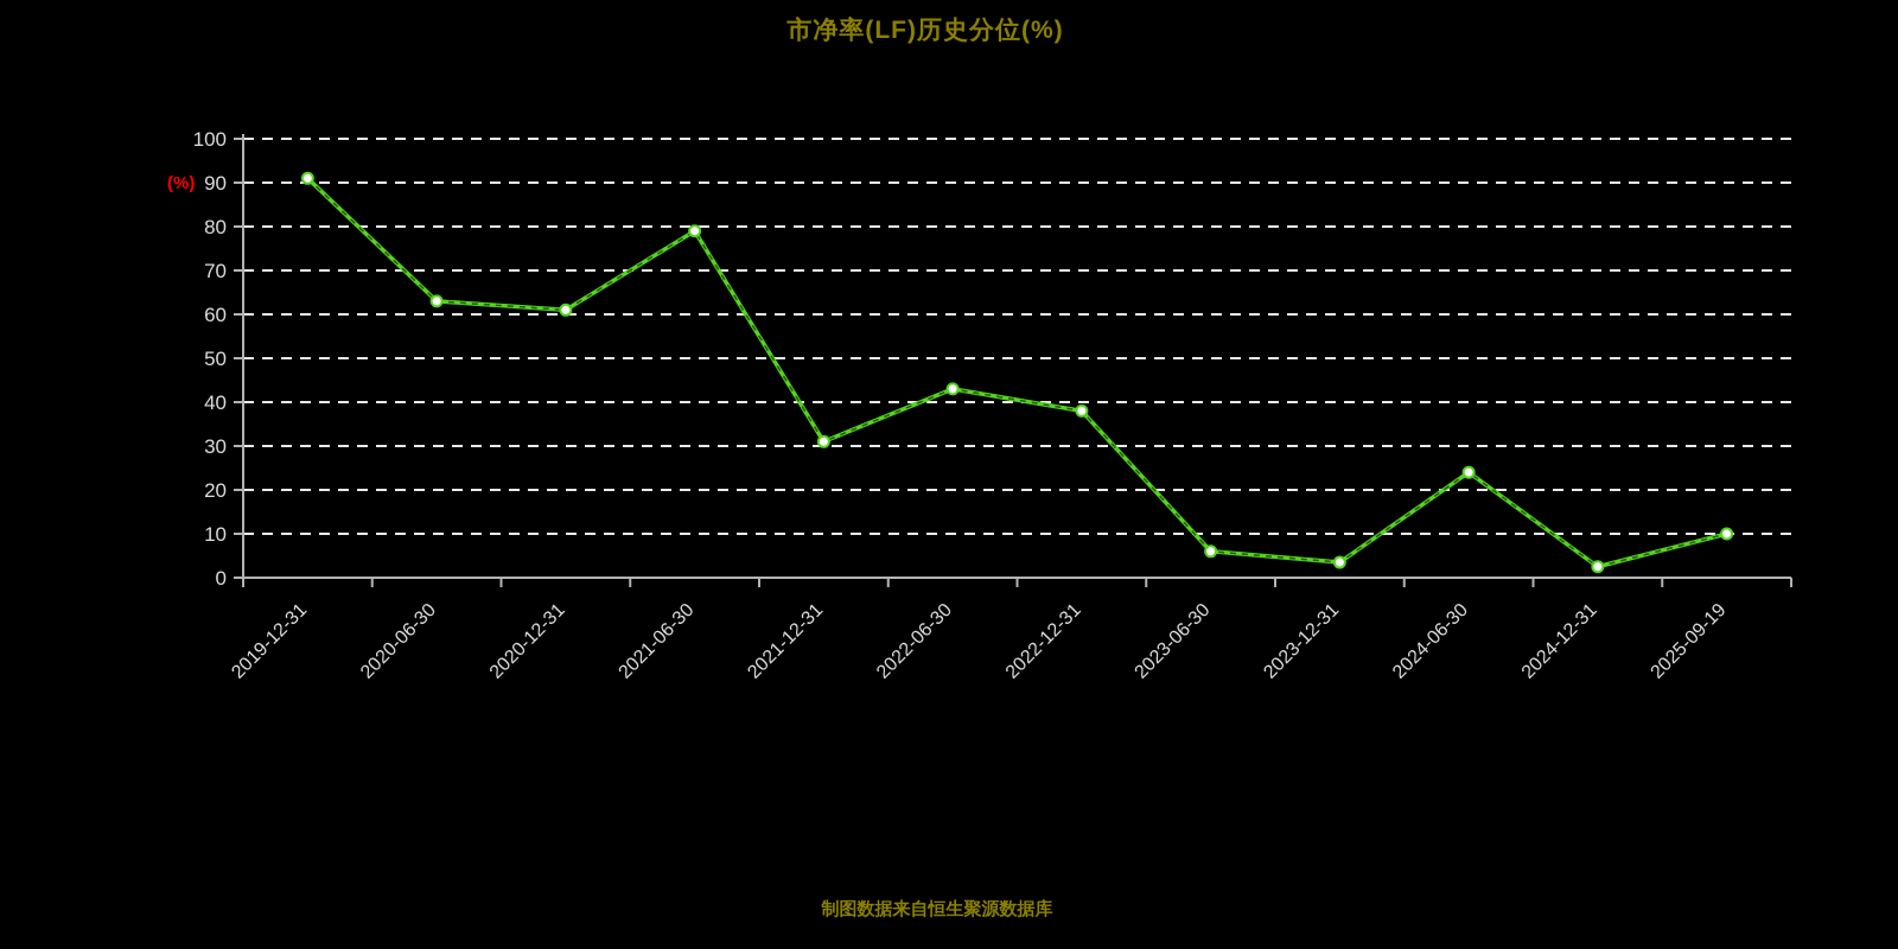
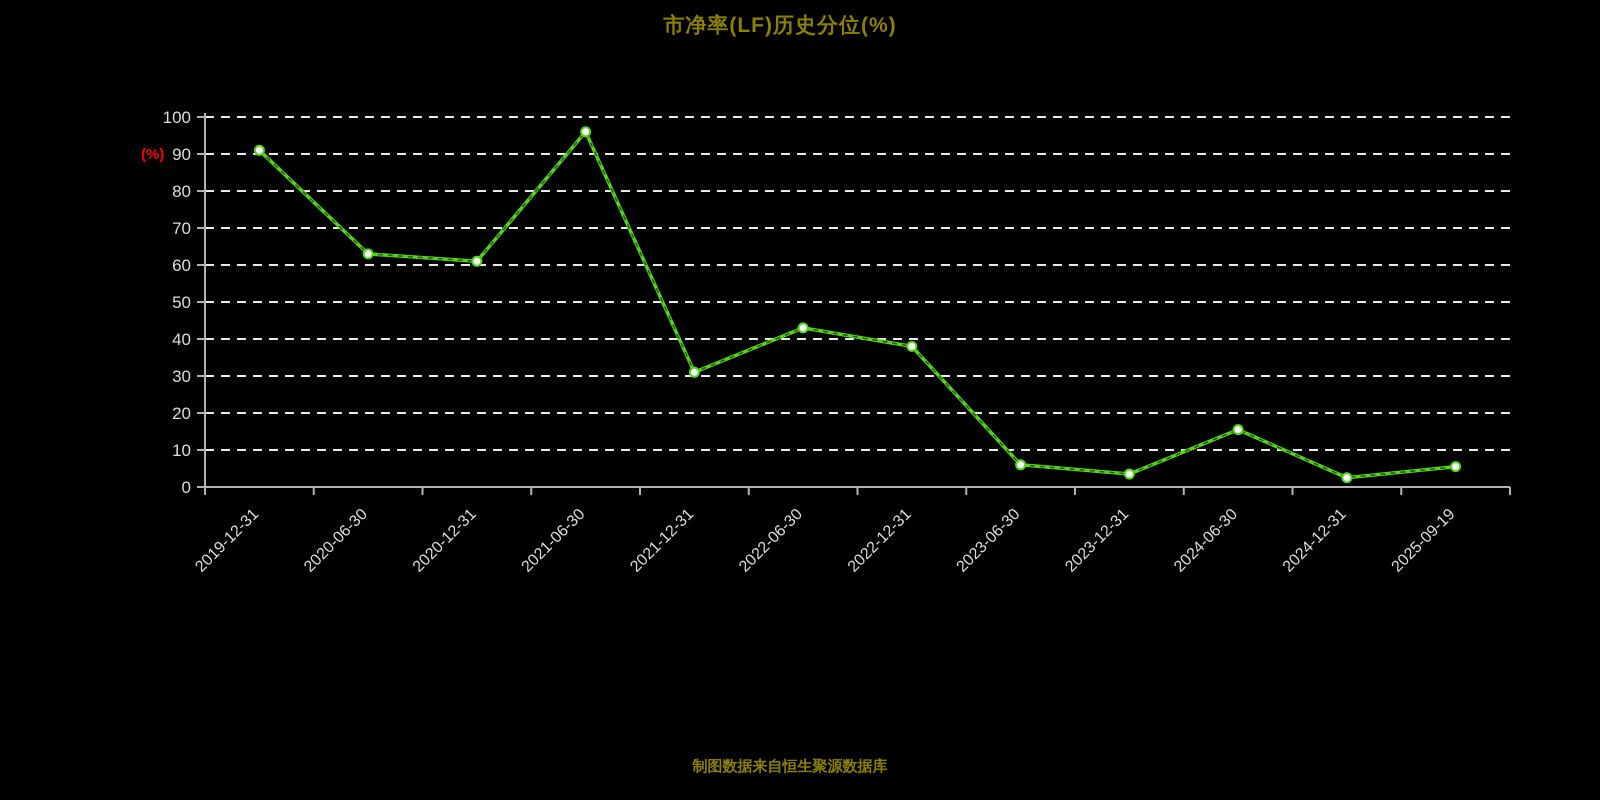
2021-06-30: 79 -> 96
2024-06-30: 24 -> 16
2025-09-19: 10 -> 6
